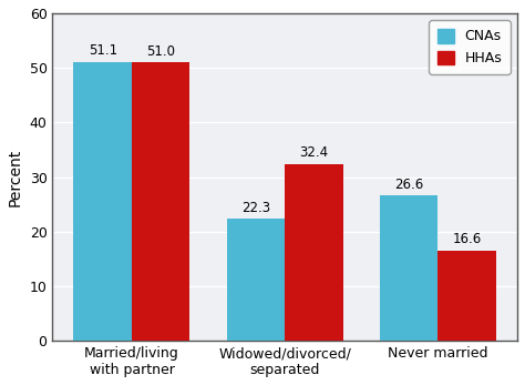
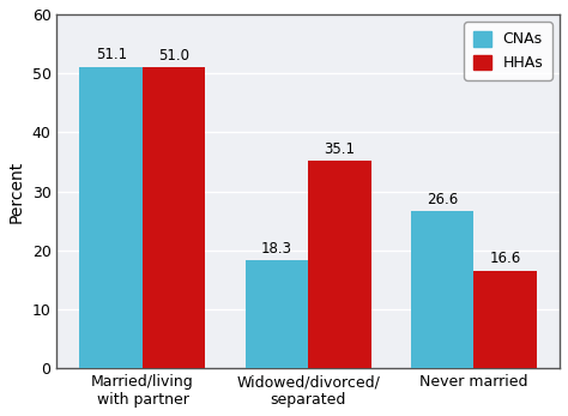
CNAs/Widowed/divorced/ separated: 22.3 -> 18.3
HHAs/Widowed/divorced/ separated: 32.4 -> 35.1
